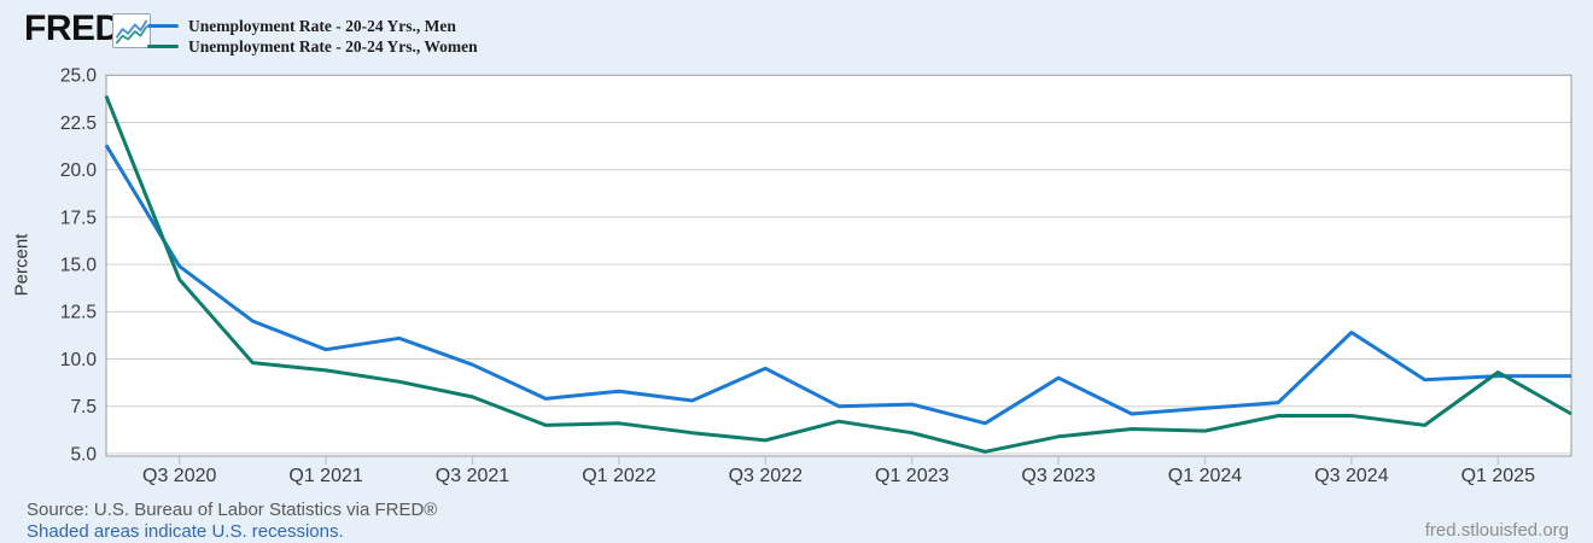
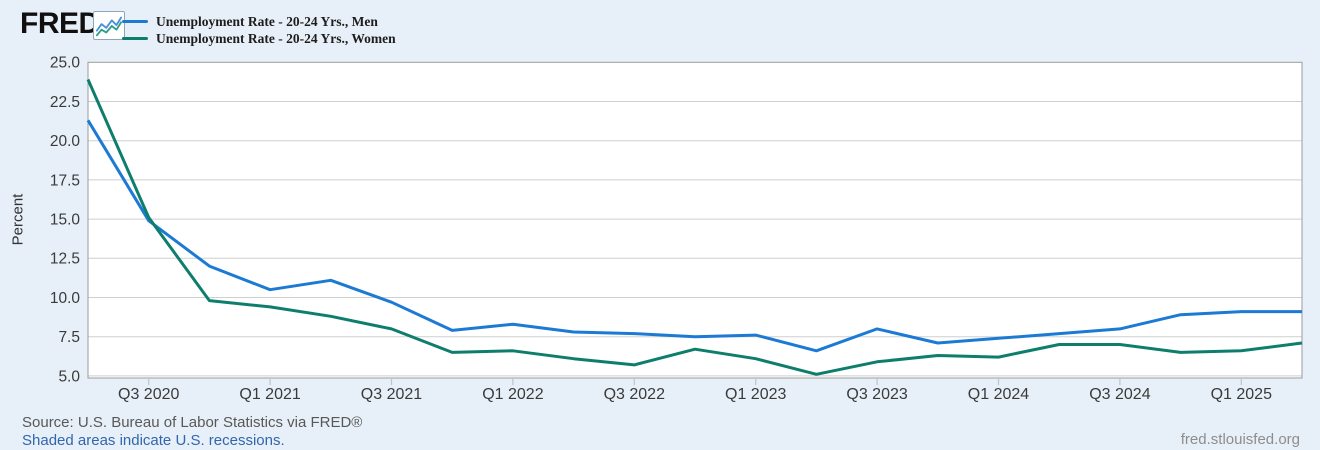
Unemployment Rate - 20-24 Yrs., Women/Q3 2020: 14.2 -> 15.1
Unemployment Rate - 20-24 Yrs., Men/Q3 2022: 9.5 -> 7.7
Unemployment Rate - 20-24 Yrs., Men/Q3 2023: 9.0 -> 8.0
Unemployment Rate - 20-24 Yrs., Men/Q3 2024: 11.4 -> 8.0
Unemployment Rate - 20-24 Yrs., Women/Q1 2025: 9.3 -> 6.6
